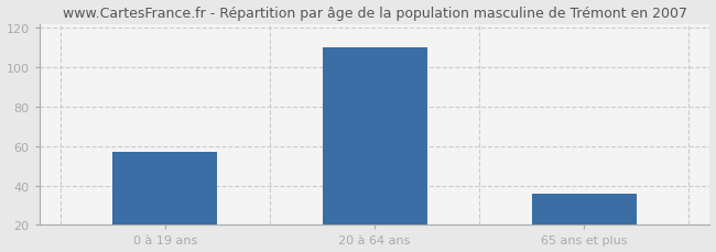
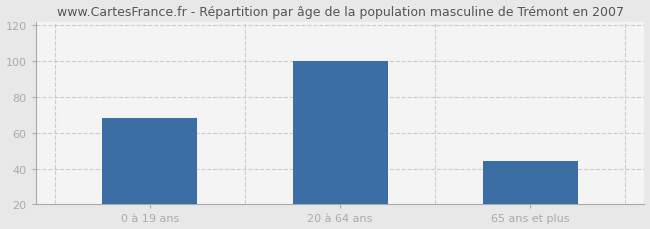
0 à 19 ans: 57 -> 68
20 à 64 ans: 110 -> 100
65 ans et plus: 36 -> 44
